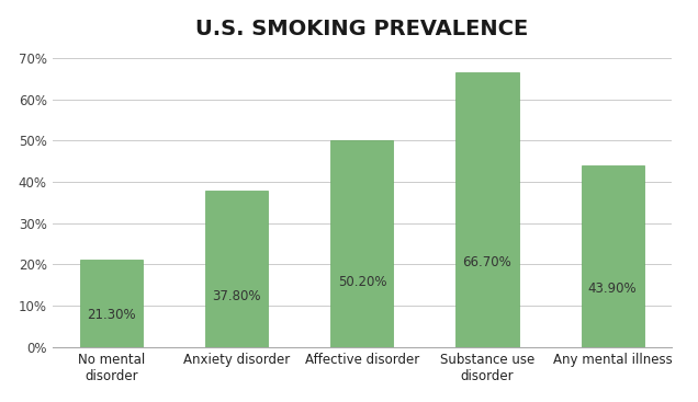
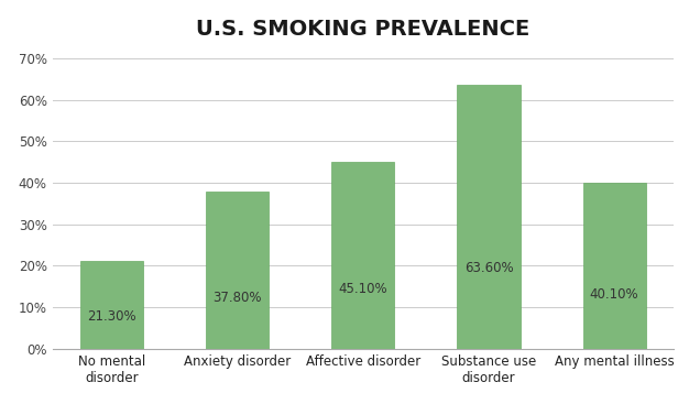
Affective disorder: 50.20% -> 45.10%
Substance use disorder: 66.70% -> 63.60%
Any mental illness: 43.90% -> 40.10%
